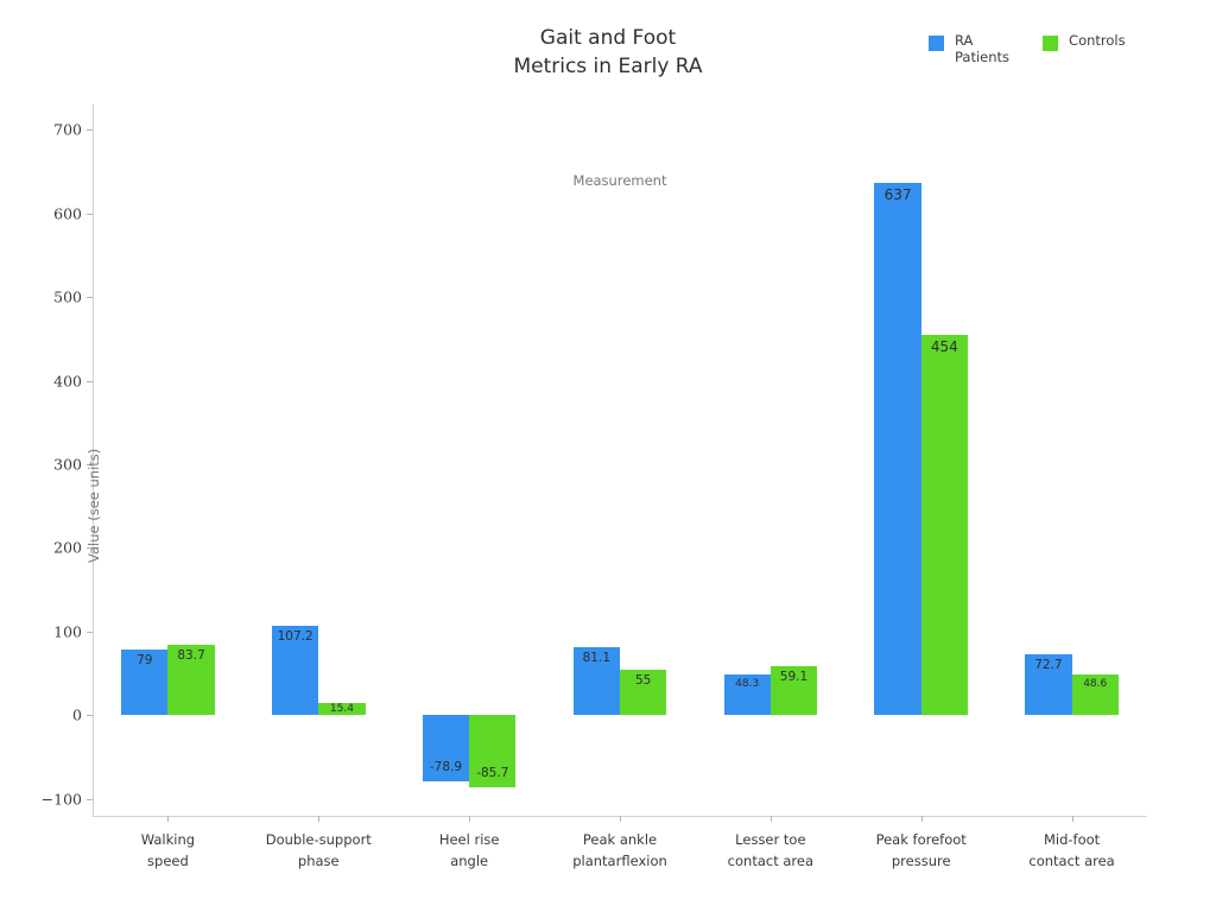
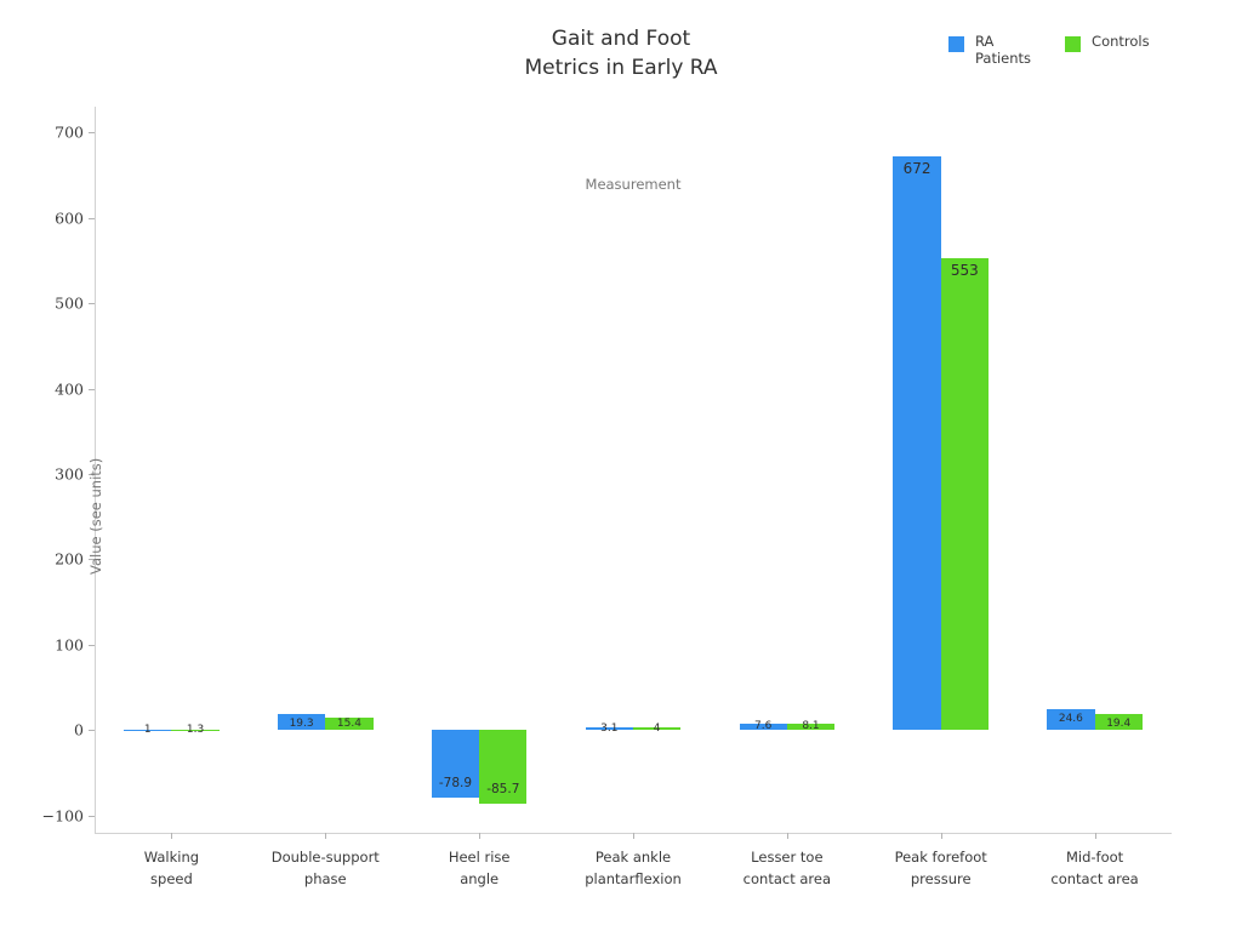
RA Patients/Walking speed: 79 -> 1
Controls/Walking speed: 83.7 -> 1.3
RA Patients/Double-support phase: 107.2 -> 19.3
RA Patients/Peak ankle plantarflexion: 81.1 -> 3.1
Controls/Peak ankle plantarflexion: 55 -> 4
RA Patients/Lesser toe contact area: 48.3 -> 7.6
Controls/Lesser toe contact area: 59.1 -> 8.1
RA Patients/Peak forefoot pressure: 637 -> 672
Controls/Peak forefoot pressure: 454 -> 553
RA Patients/Mid-foot contact area: 72.7 -> 24.6
Controls/Mid-foot contact area: 48.6 -> 19.4
